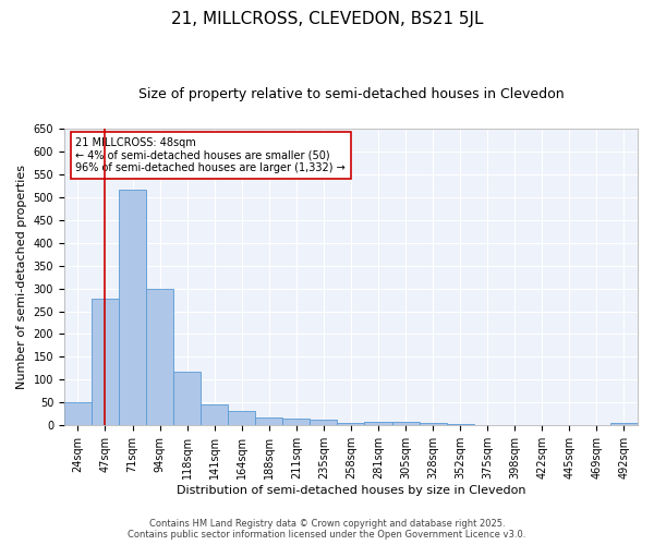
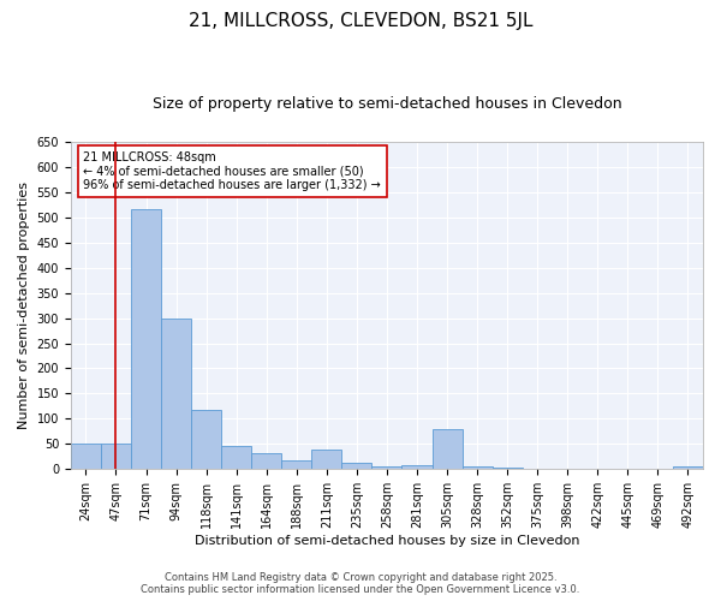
47sqm: 278 -> 50
211sqm: 15 -> 40
305sqm: 7 -> 80
